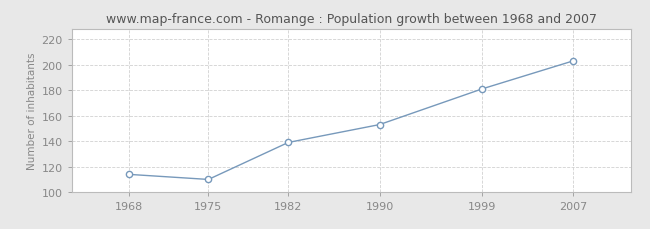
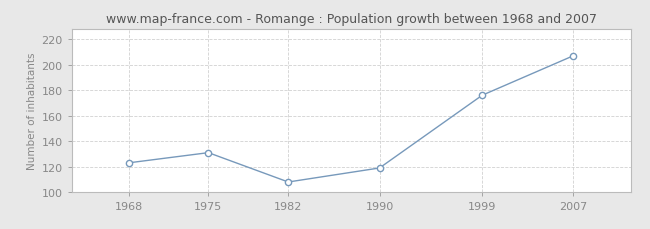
1968: 114 -> 123
1975: 110 -> 131
1982: 139 -> 108
1990: 153 -> 119
1999: 181 -> 176
2007: 203 -> 207
